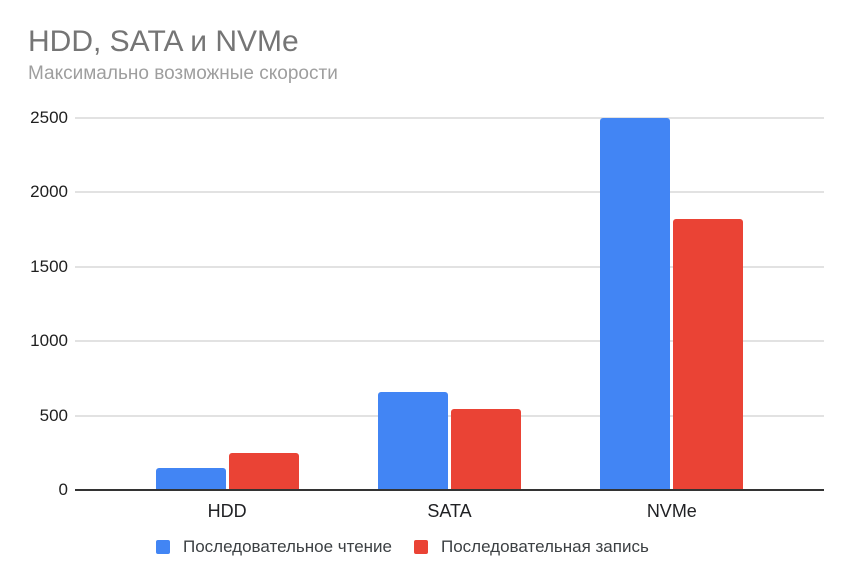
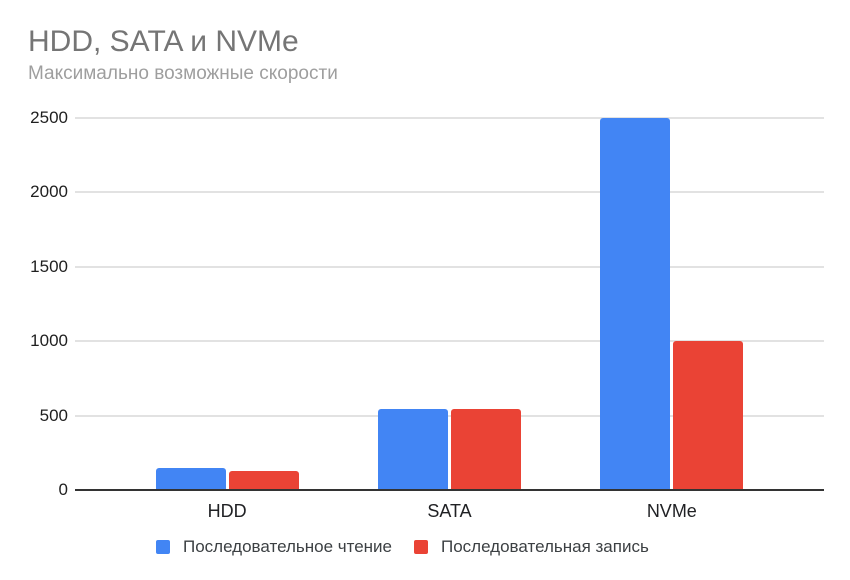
Последовательная запись/HDD: 250 -> 130
Последовательное чтение/SATA: 660 -> 540
Последовательная запись/NVMe: 1820 -> 1000
